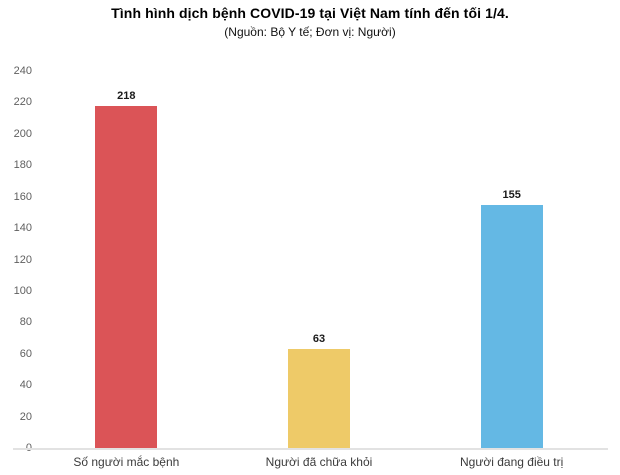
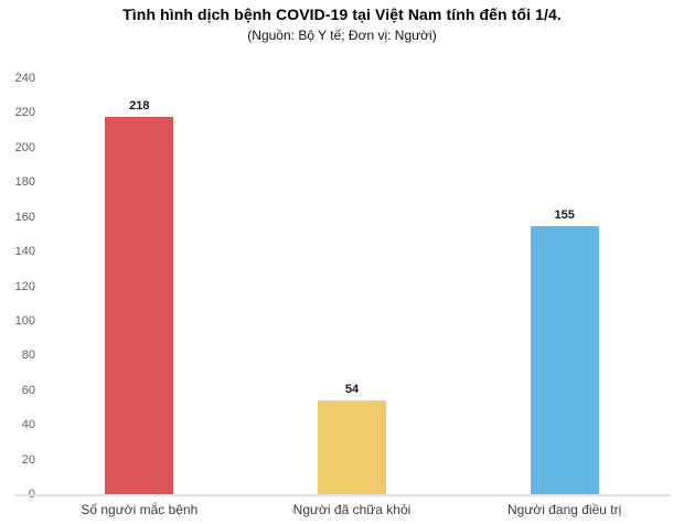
Người đã chữa khỏi: 63 -> 54
